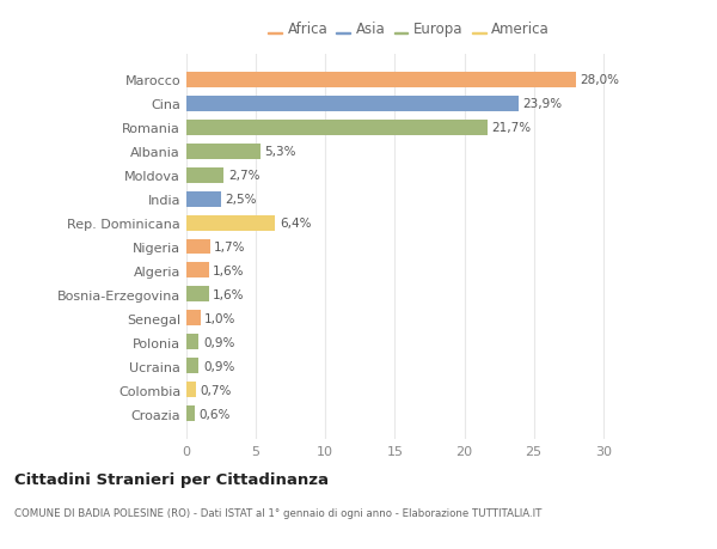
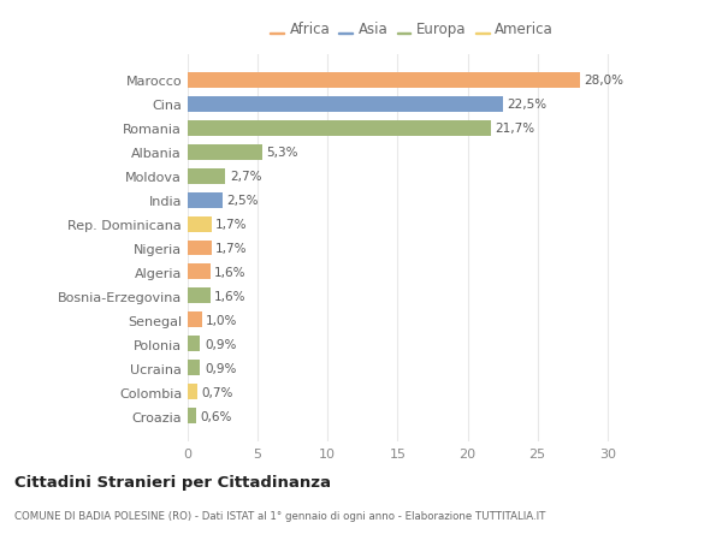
Cina: 23,9% -> 22,5%
Rep. Dominicana: 6,4% -> 1,7%
